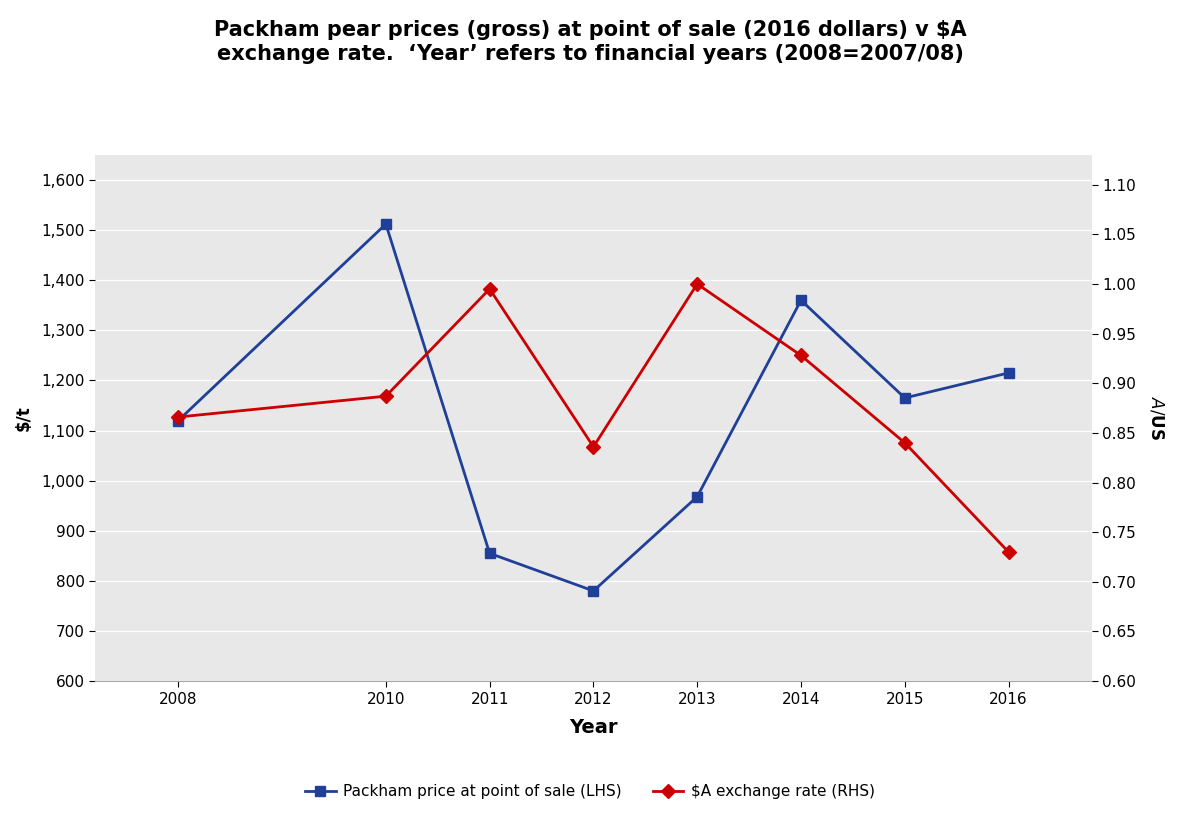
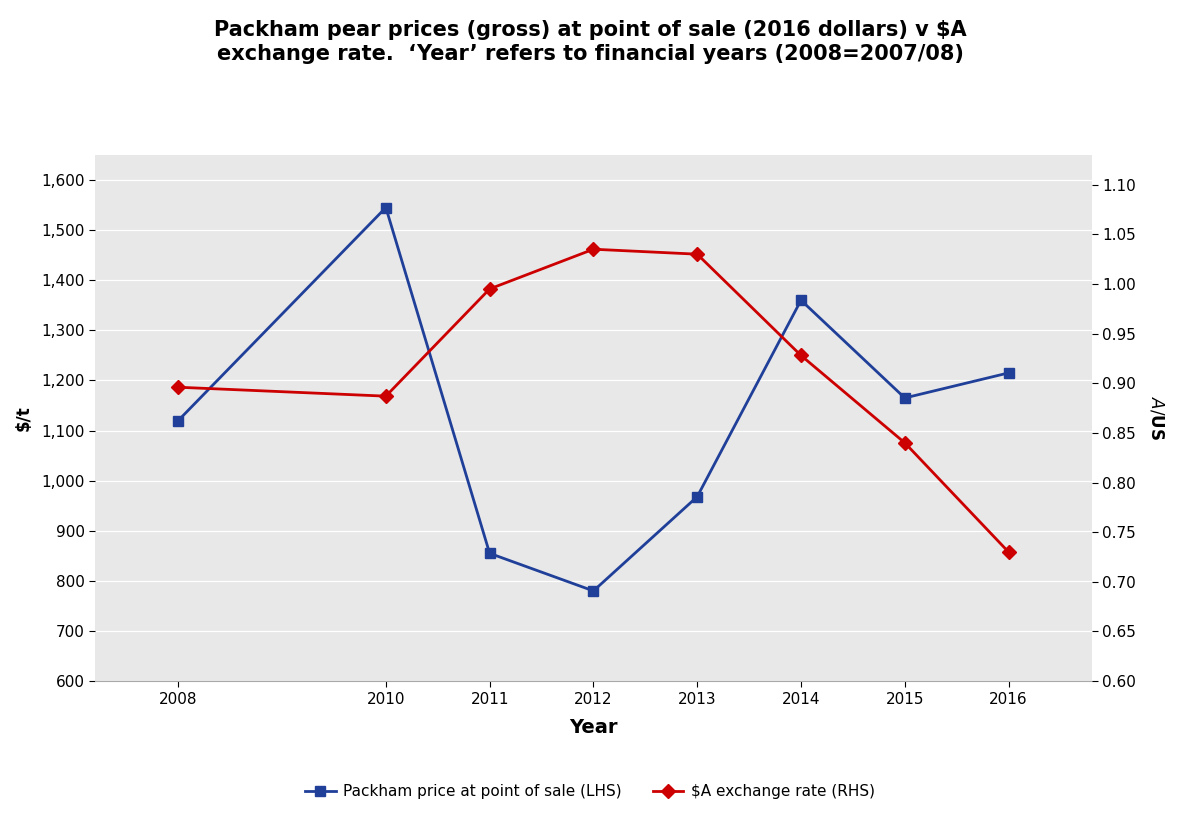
$A exchange rate (RHS)/2008: 0.866 -> 0.896
Packham price at point of sale (LHS)/2010: 1,512 -> 1,545
$A exchange rate (RHS)/2012: 0.836 -> 1.035
$A exchange rate (RHS)/2013: 1.000 -> 1.030
